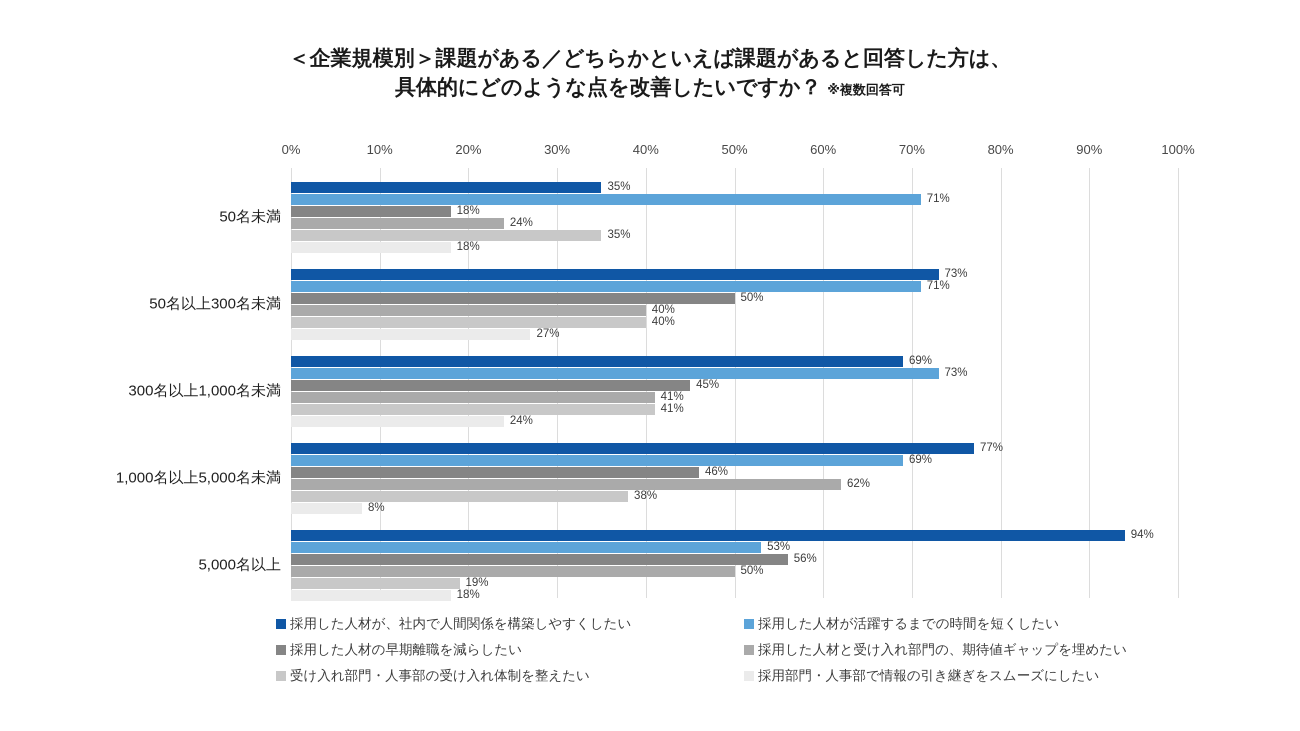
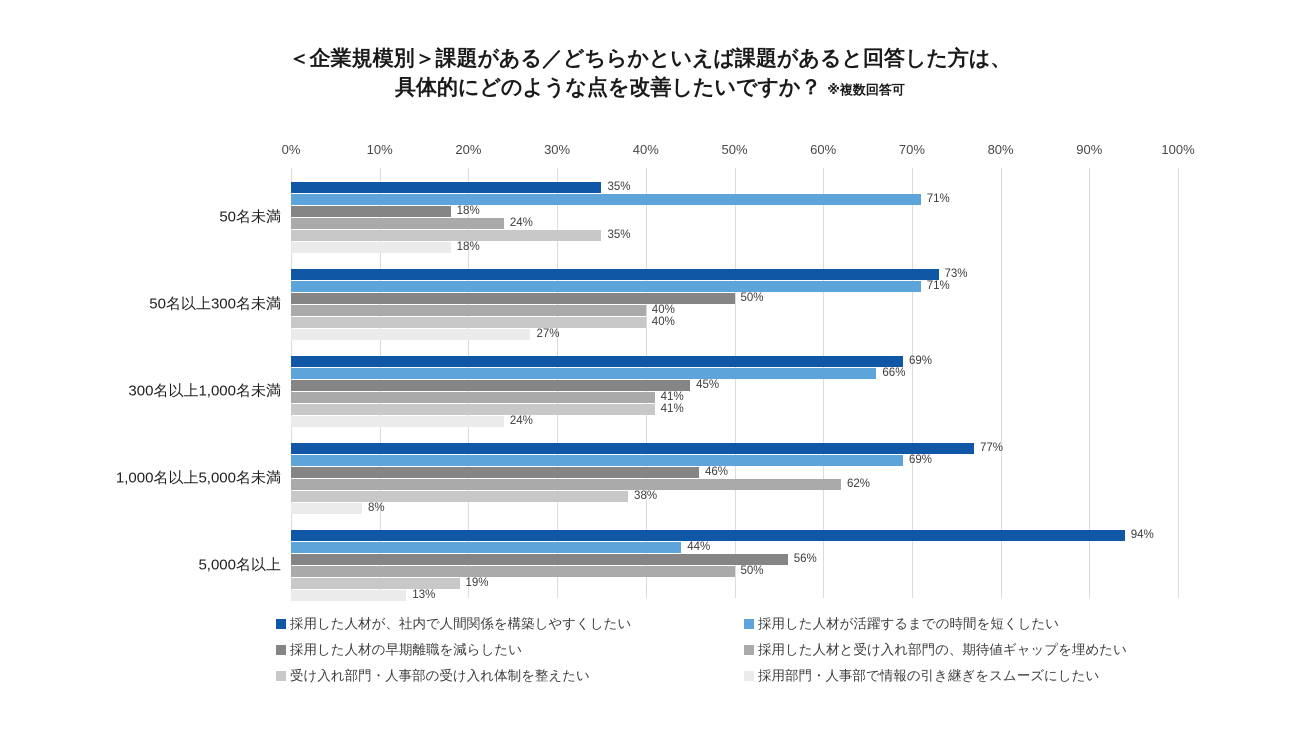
採用した人材が活躍するまでの時間を短くしたい/300名以上1,000名未満: 73% -> 66%
採用した人材が活躍するまでの時間を短くしたい/5,000名以上: 53% -> 44%
採用部門・人事部で情報の引き継ぎをスムーズにしたい/5,000名以上: 18% -> 13%
